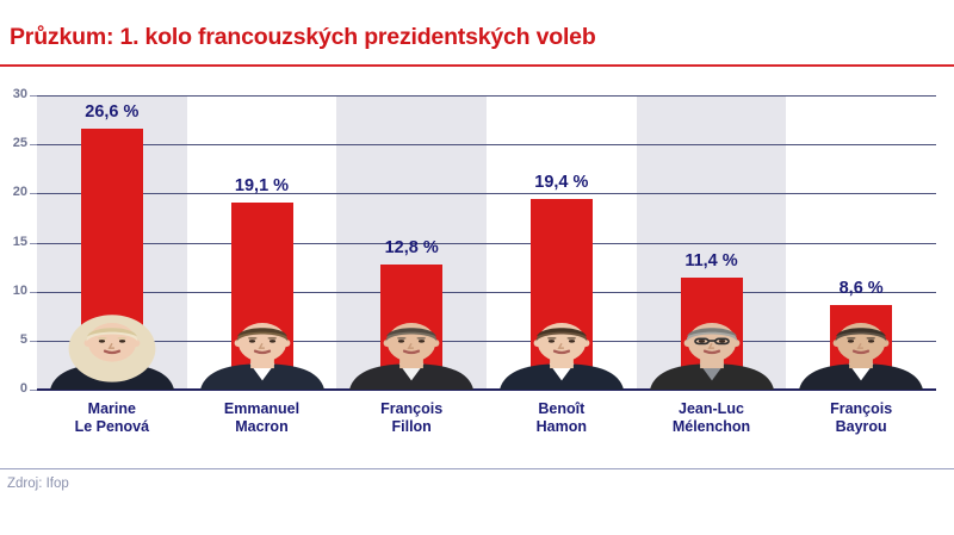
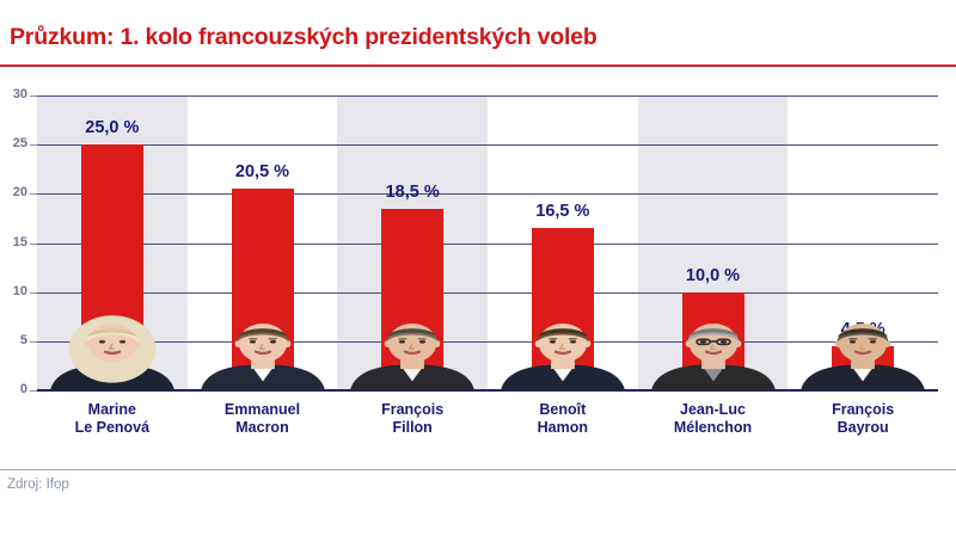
Marine Le Penová: 26,6 -> 25,0
Emmanuel Macron: 19,1 -> 20,5
François Fillon: 12,8 -> 18,5
Benoît Hamon: 19,4 -> 16,5
Jean-Luc Mélenchon: 11,4 -> 10,0
François Bayrou: 8,6 -> 4,5
